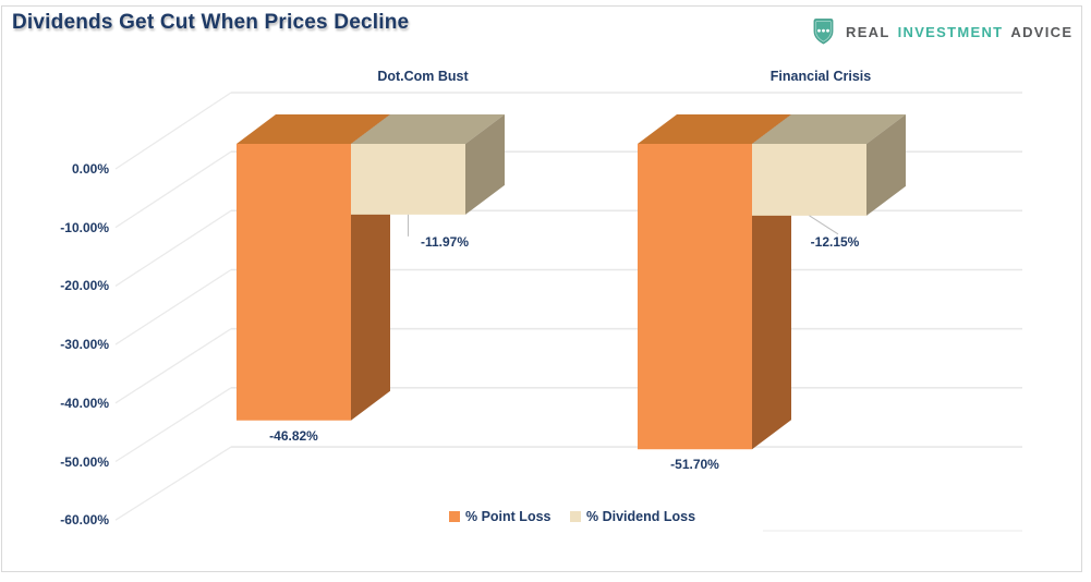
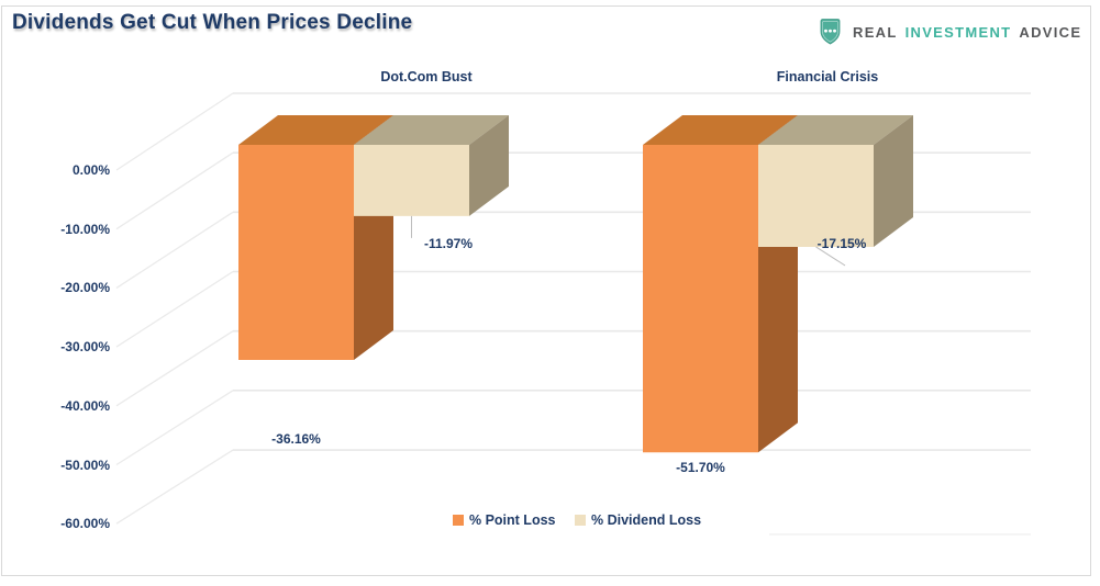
% Point Loss/Dot.Com Bust: -46.82% -> -36.16%
% Dividend Loss/Financial Crisis: -12.15% -> -17.15%
